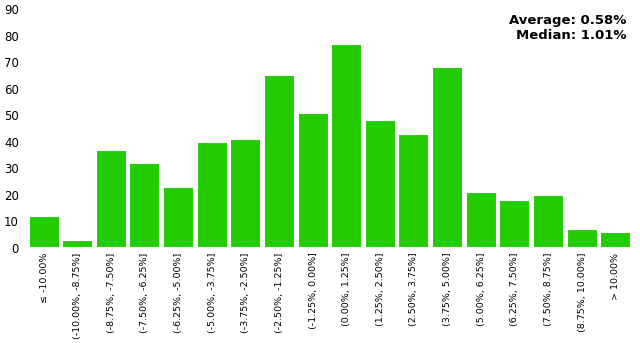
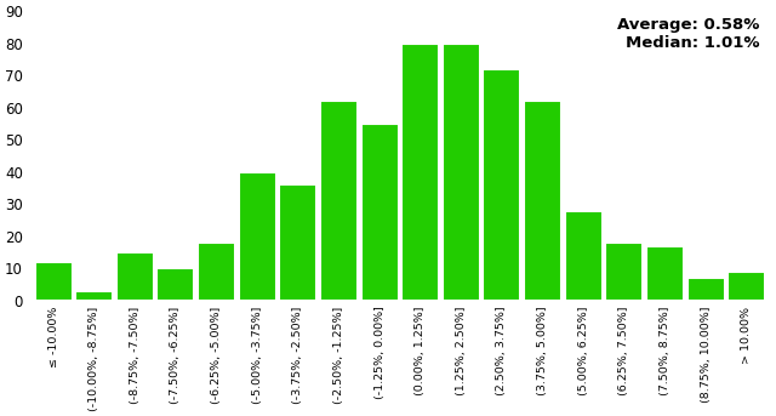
(-8.75%, -7.50%]: 37 -> 15
(-7.50%, -6.25%]: 32 -> 10
(-6.25%, -5.00%]: 23 -> 18
(-3.75%, -2.50%]: 41 -> 36
(-2.50%, -1.25%]: 65 -> 62
(-1.25%, 0.00%]: 51 -> 55
(0.00%, 1.25%]: 77 -> 80
(1.25%, 2.50%]: 48 -> 80
(2.50%, 3.75%]: 43 -> 72
(3.75%, 5.00%]: 68 -> 62
(5.00%, 6.25%]: 21 -> 28
(7.50%, 8.75%]: 20 -> 17
> 10.00%: 6 -> 9
